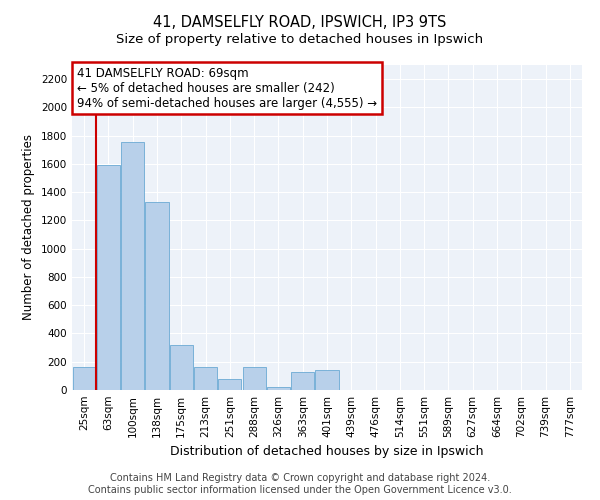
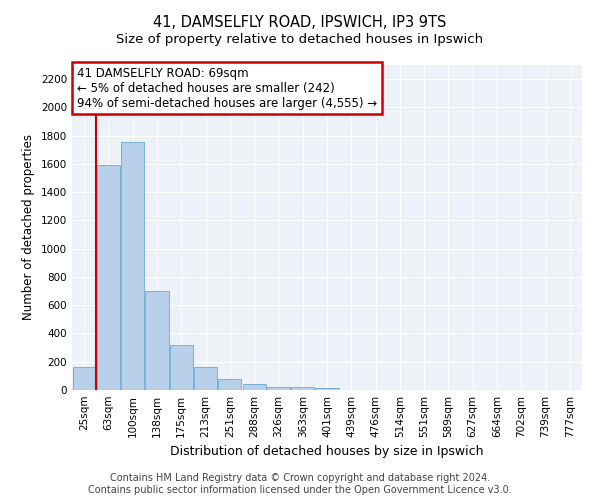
138sqm: 1330 -> 700
288sqm: 160 -> 40
363sqm: 130 -> 20
401sqm: 140 -> 20
